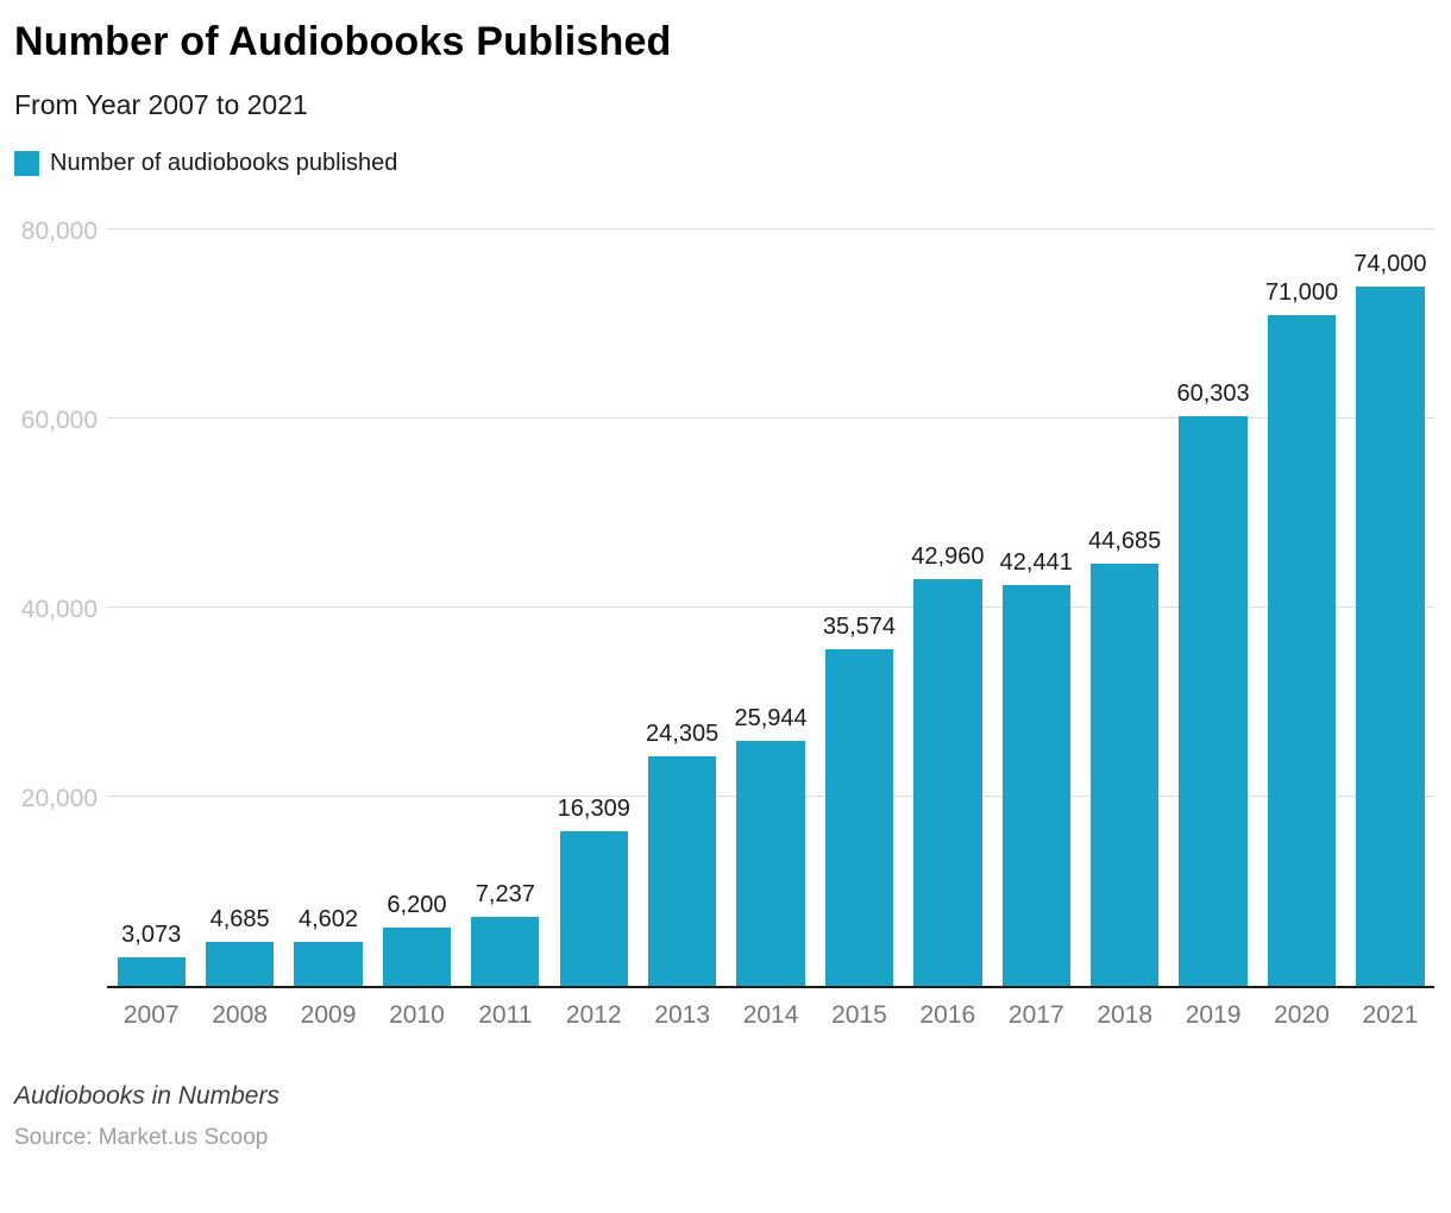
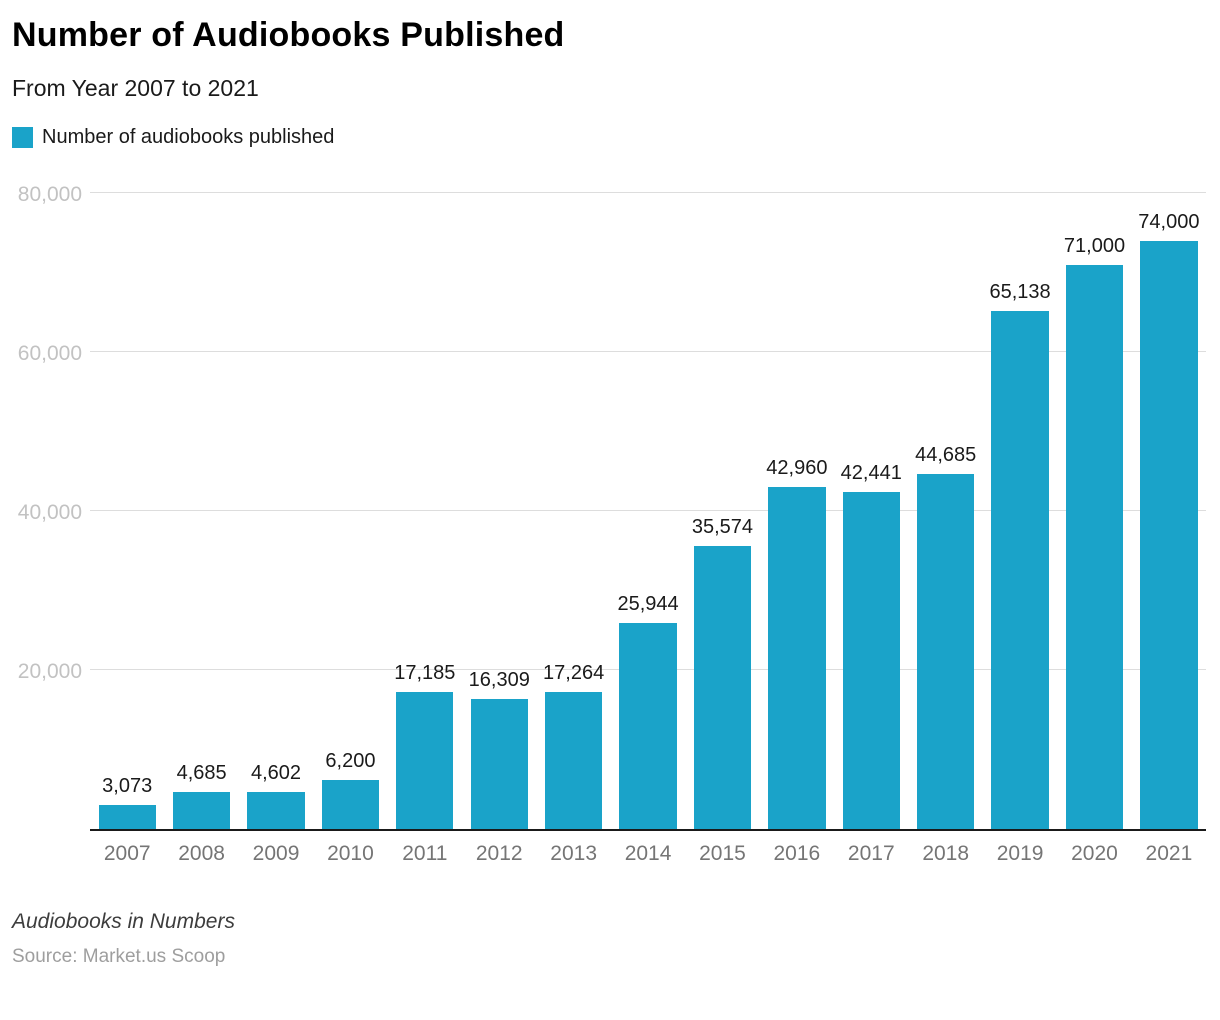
2011: 7,237 -> 17,185
2013: 24,305 -> 17,264
2019: 60,303 -> 65,138
